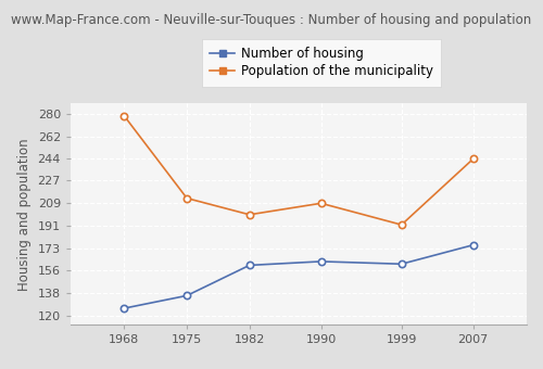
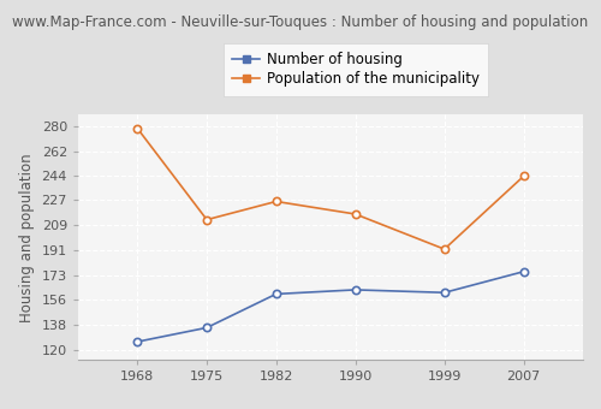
Population of the municipality/1982: 200 -> 226
Population of the municipality/1990: 209 -> 217
